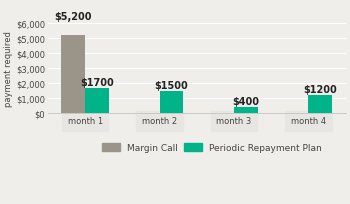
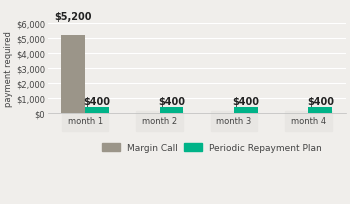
Periodic Repayment Plan/month 1: $1700 -> $400
Periodic Repayment Plan/month 2: $1500 -> $400
Periodic Repayment Plan/month 4: $1200 -> $400
